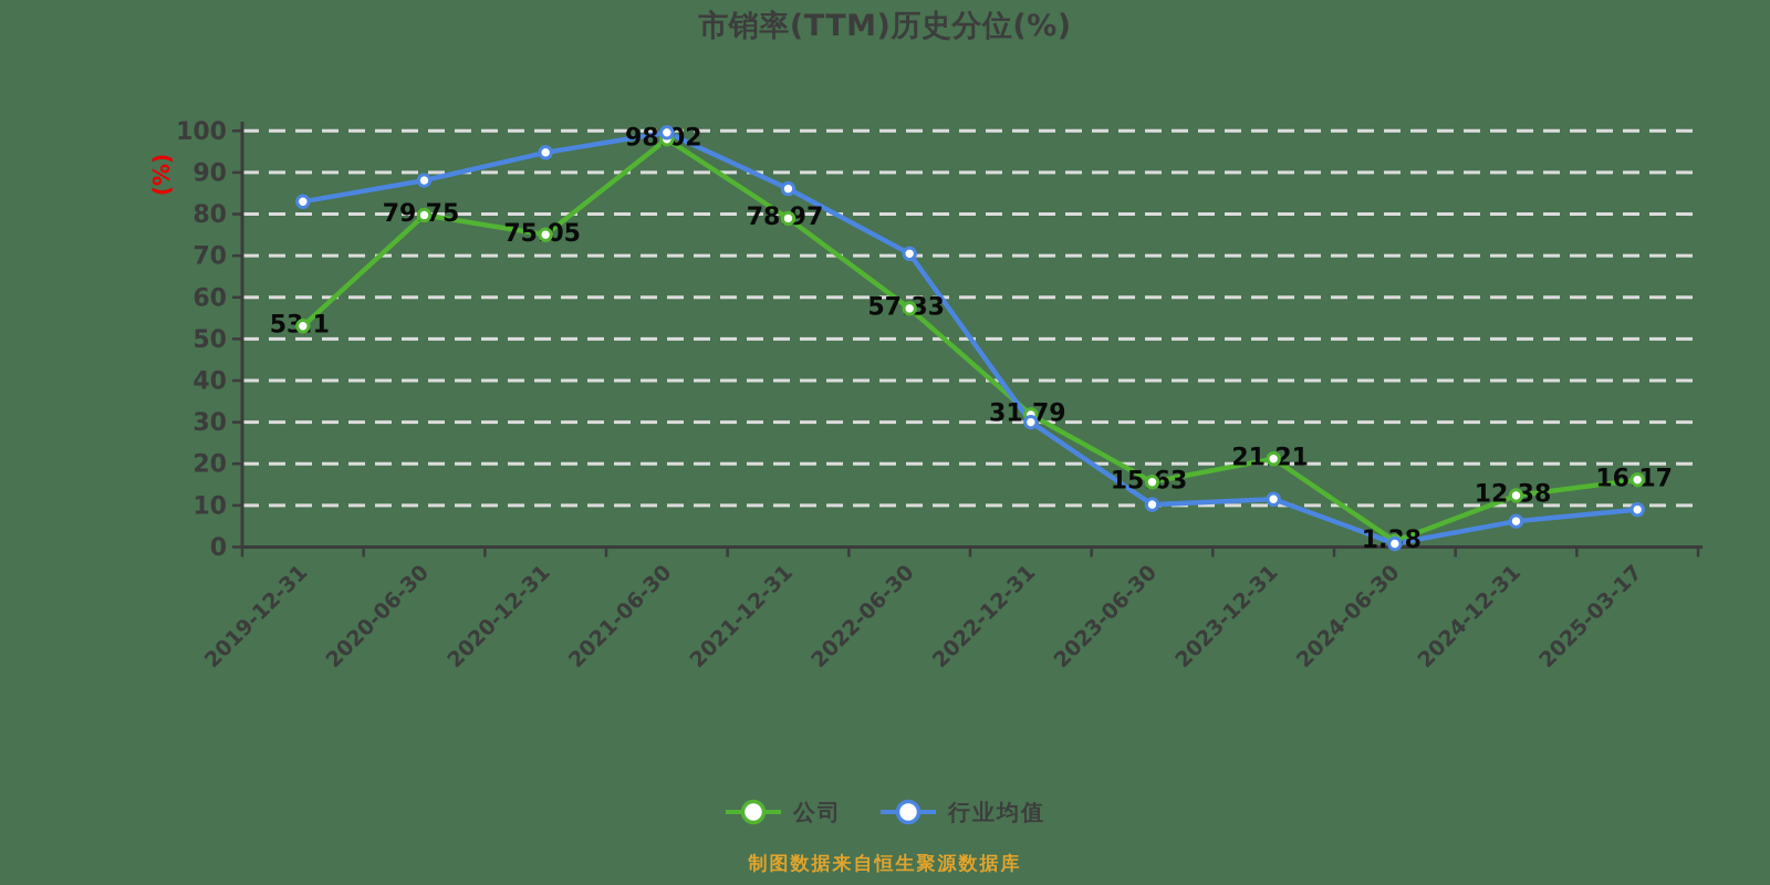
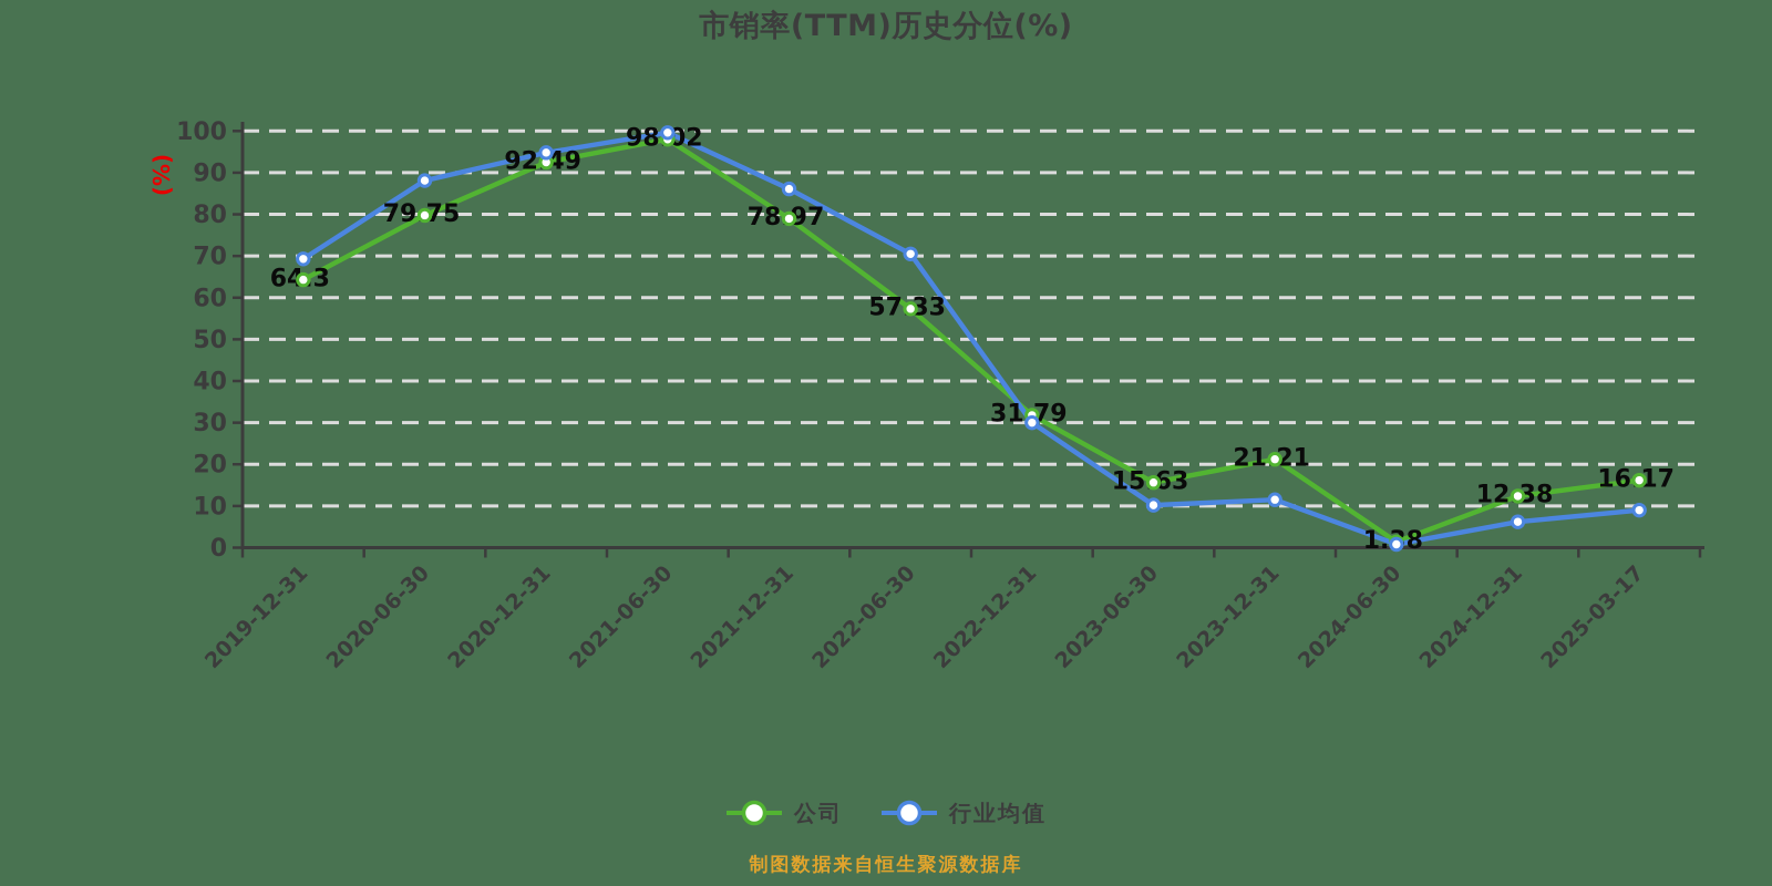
公司/2019-12-31: 53.1 -> 64.3
行业均值/2019-12-31: 83 -> 69
公司/2020-12-31: 75.05 -> 92.49
